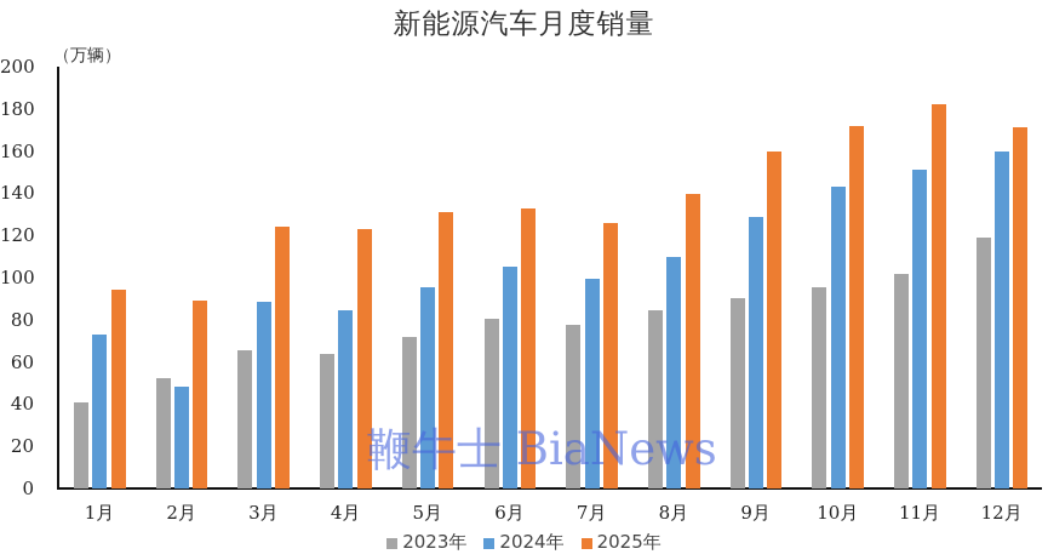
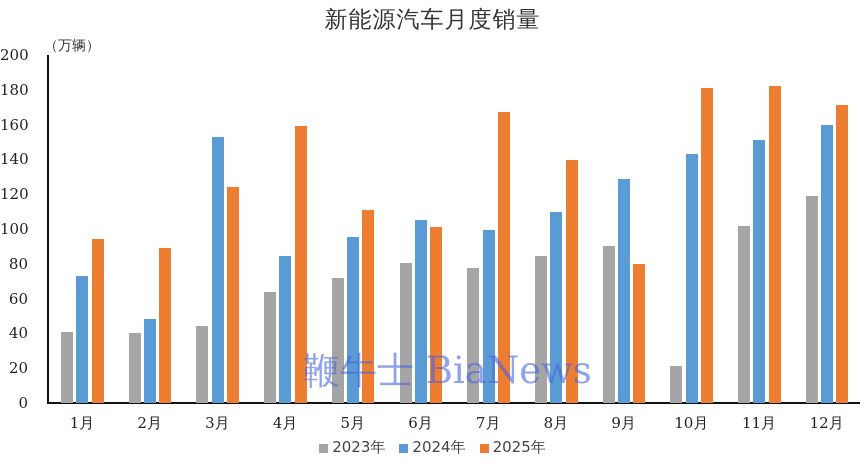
2023年/2月: 52 -> 40
2023年/3月: 66 -> 44
2024年/3月: 88 -> 153
2025年/4月: 123 -> 159
2025年/5月: 131 -> 111
2025年/6月: 133 -> 101
2025年/7月: 126 -> 167
2025年/9月: 160 -> 80
2023年/10月: 96 -> 21
2025年/10月: 172 -> 181
